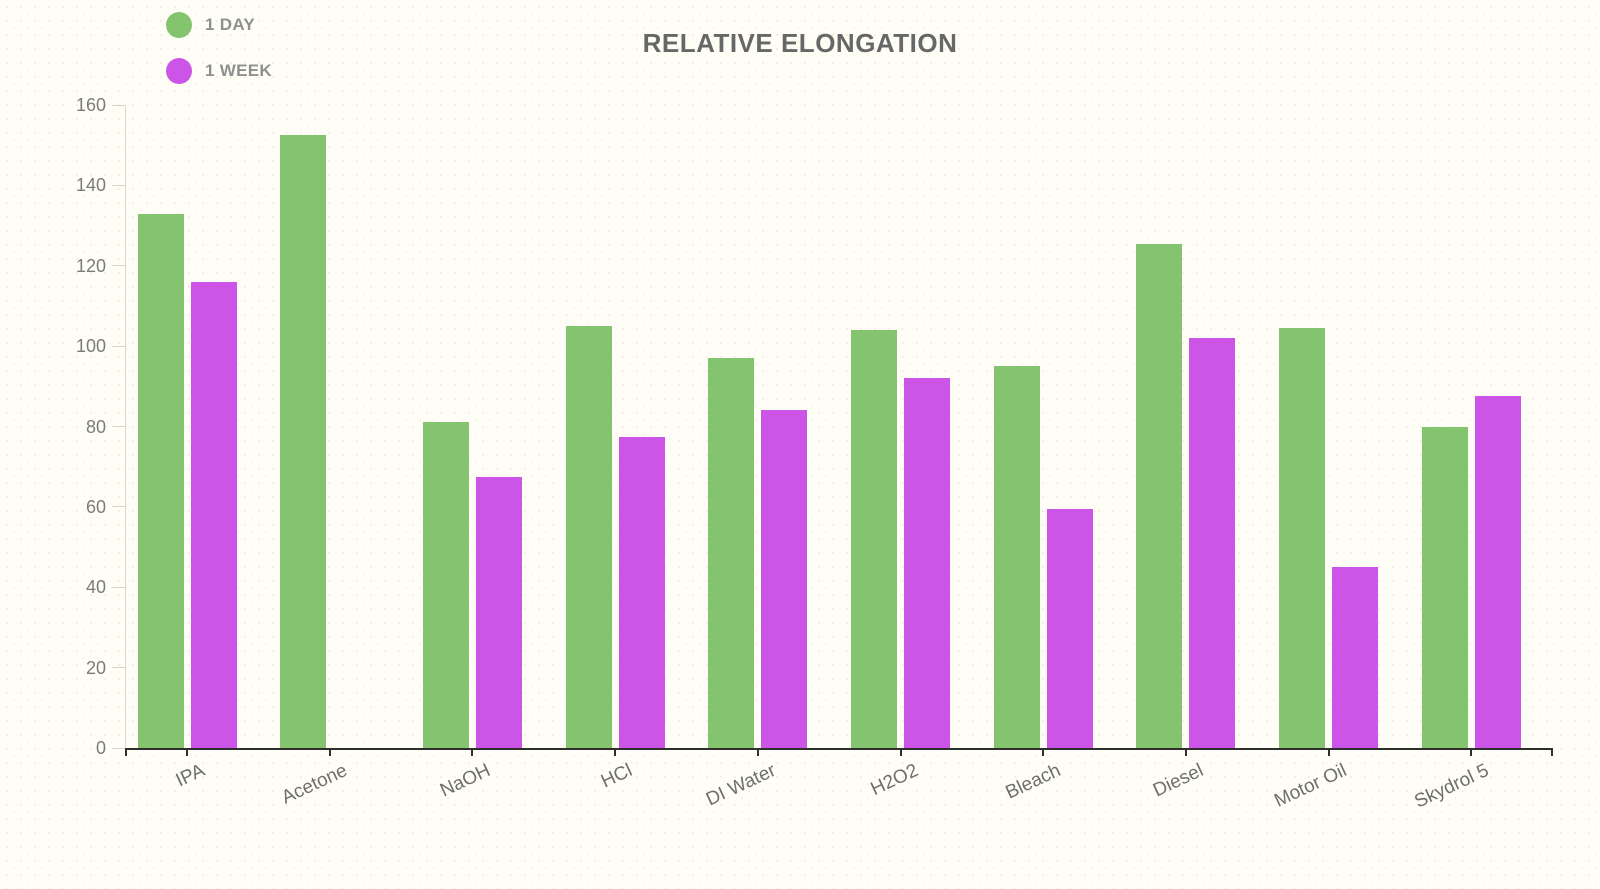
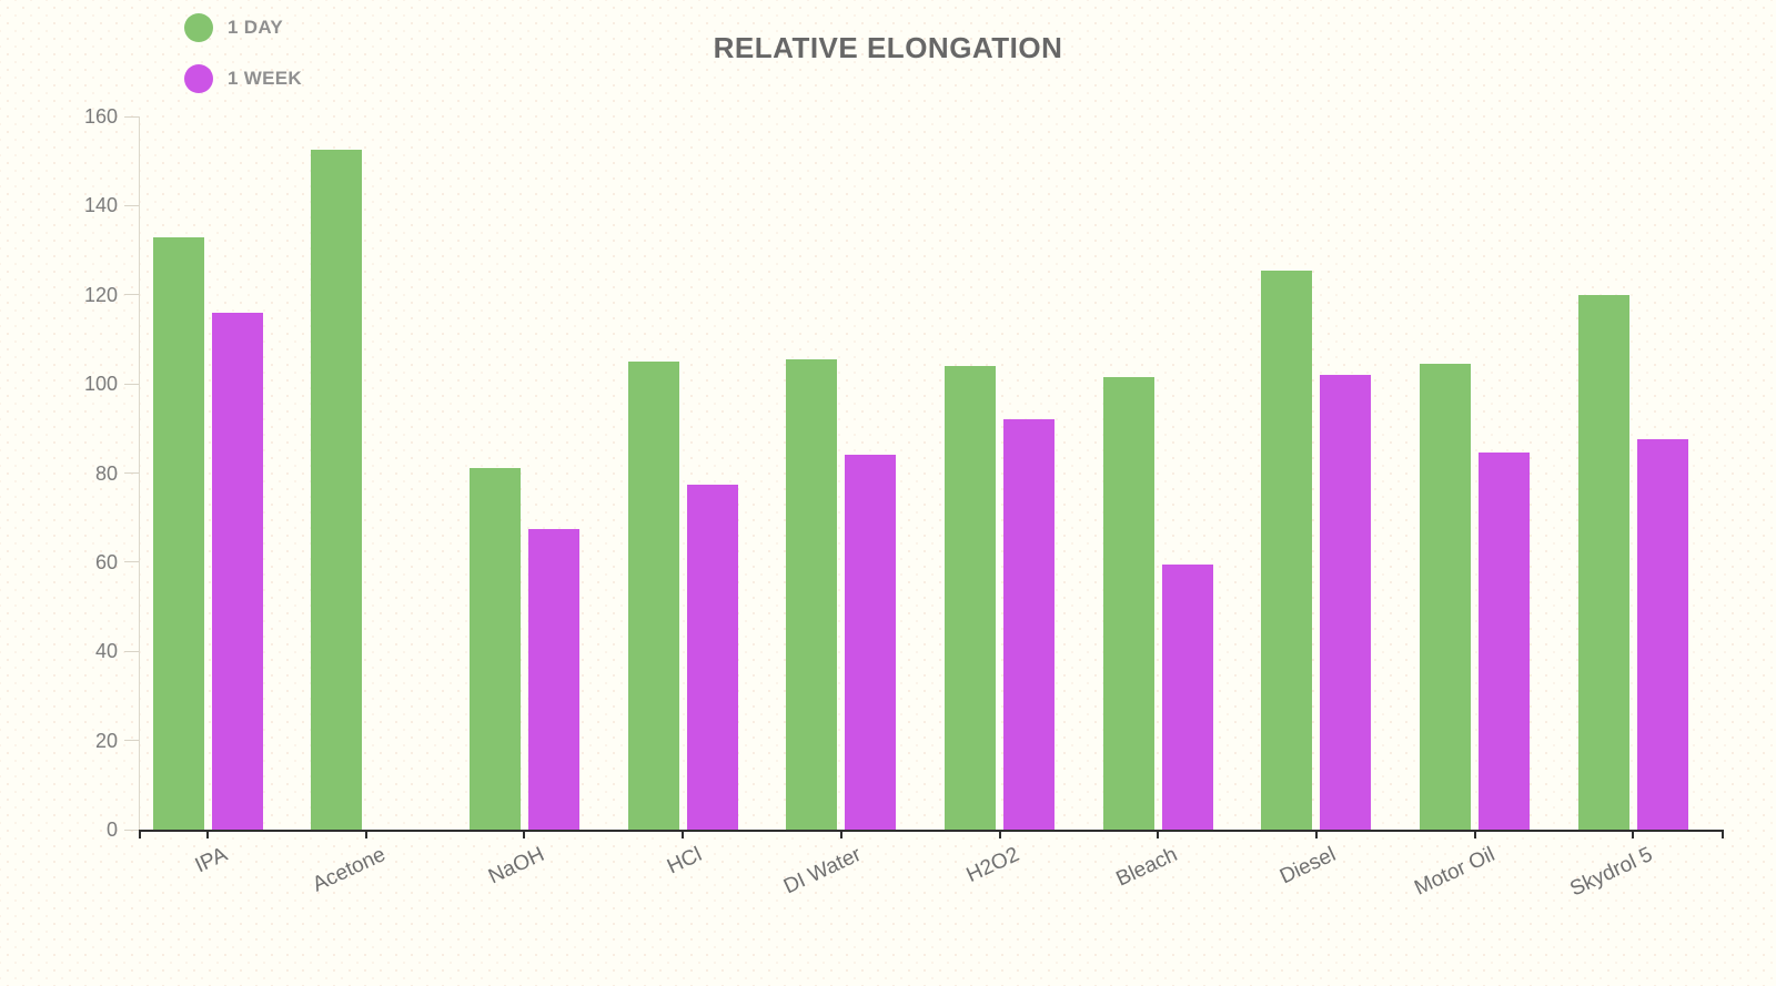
1 DAY/DI Water: 97 -> 106
1 DAY/Bleach: 95 -> 102
1 WEEK/Motor Oil: 45 -> 84
1 DAY/Skydrol 5: 80 -> 120
